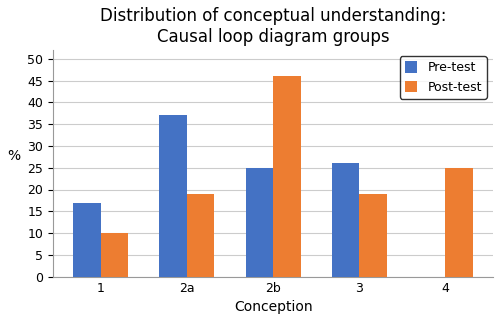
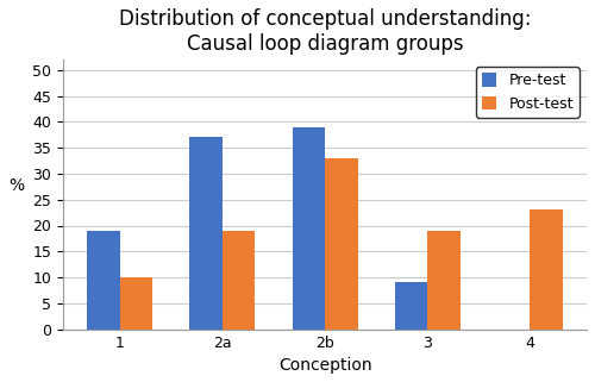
Pre-test/1: 17 -> 19
Pre-test/2b: 25 -> 39
Post-test/2b: 46 -> 33
Pre-test/3: 26 -> 9
Post-test/4: 25 -> 23
